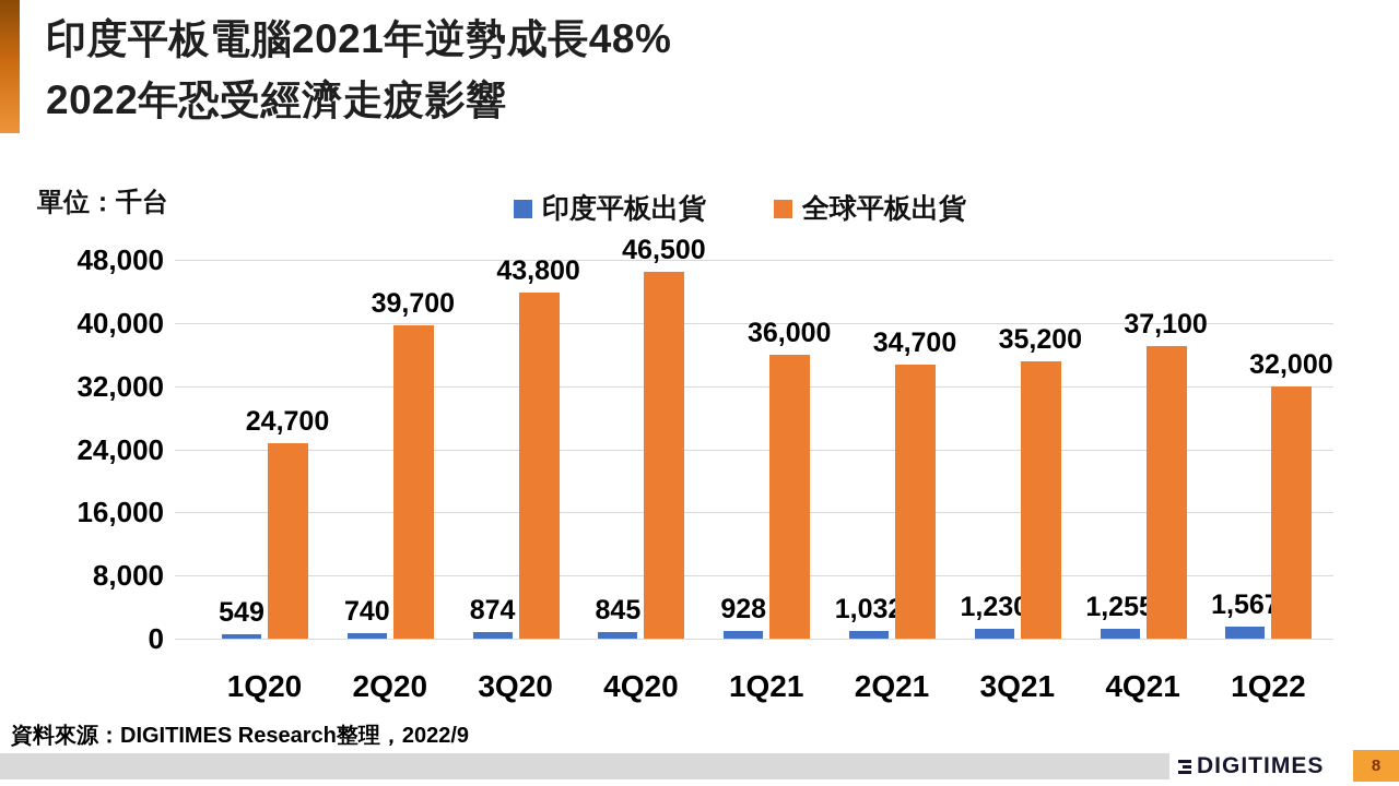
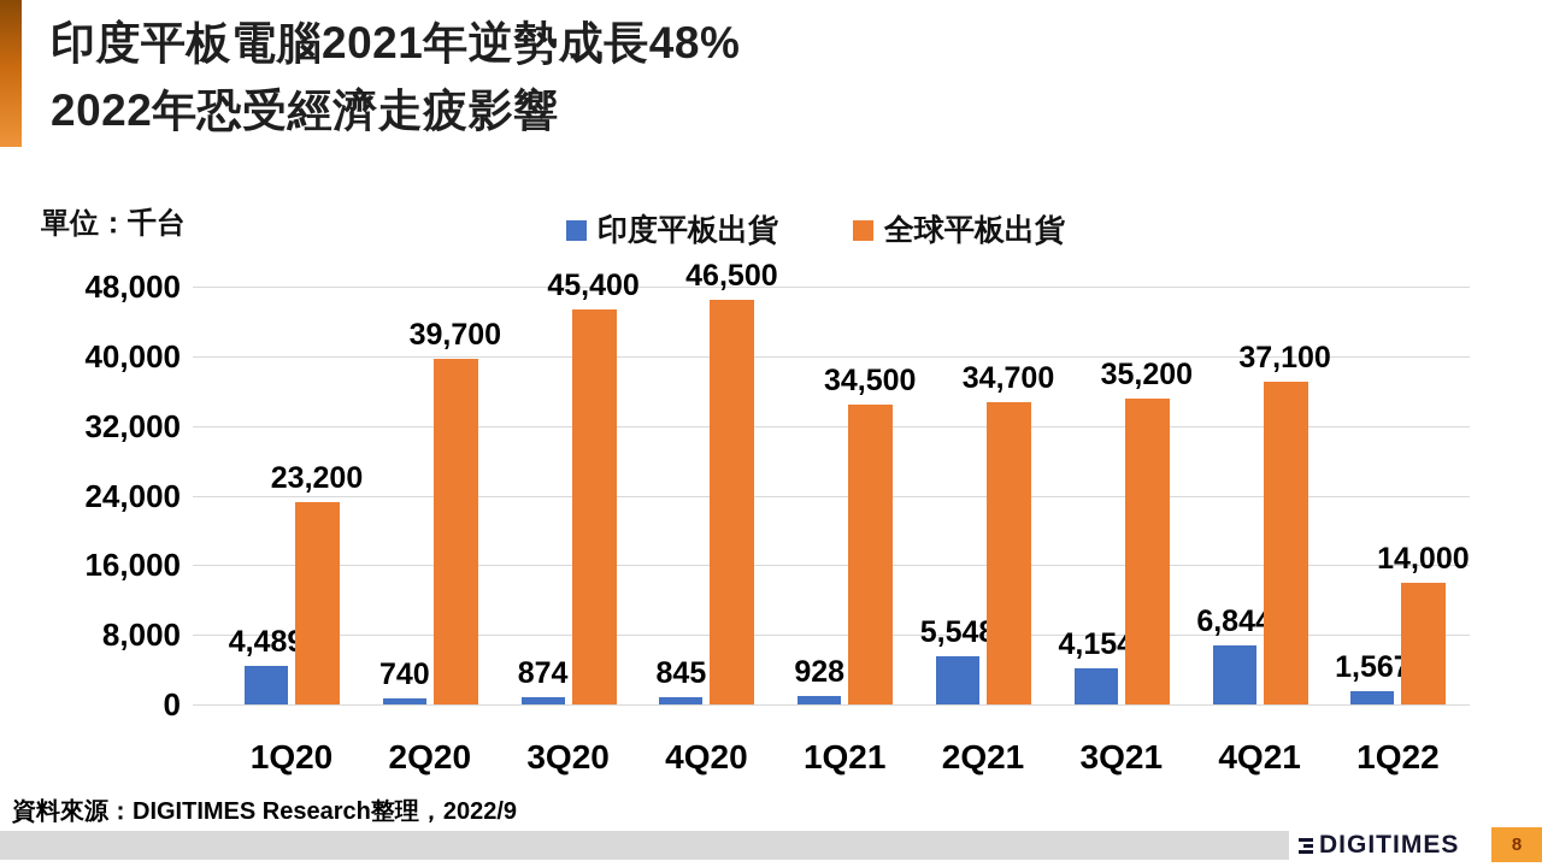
印度平板出貨/1Q20: 549 -> 4,489
全球平板出貨/1Q20: 24,700 -> 23,200
全球平板出貨/3Q20: 43,800 -> 45,400
全球平板出貨/1Q21: 36,000 -> 34,500
印度平板出貨/2Q21: 1,032 -> 5,548
印度平板出貨/3Q21: 1,230 -> 4,154
印度平板出貨/4Q21: 1,255 -> 6,844
全球平板出貨/1Q22: 32,000 -> 14,000
